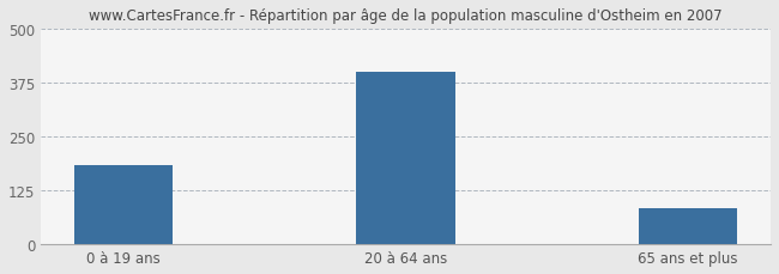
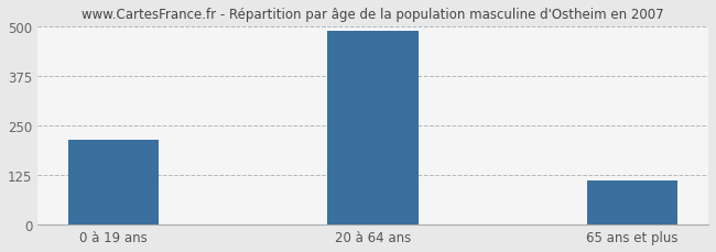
0 à 19 ans: 185 -> 215
20 à 64 ans: 400 -> 490
65 ans et plus: 85 -> 113
